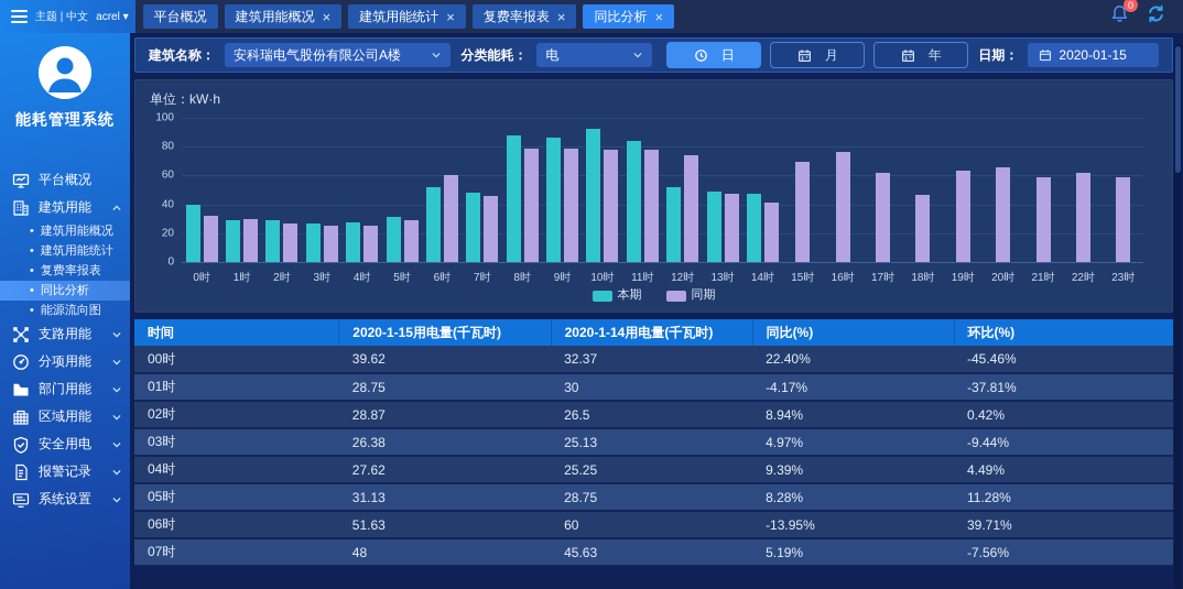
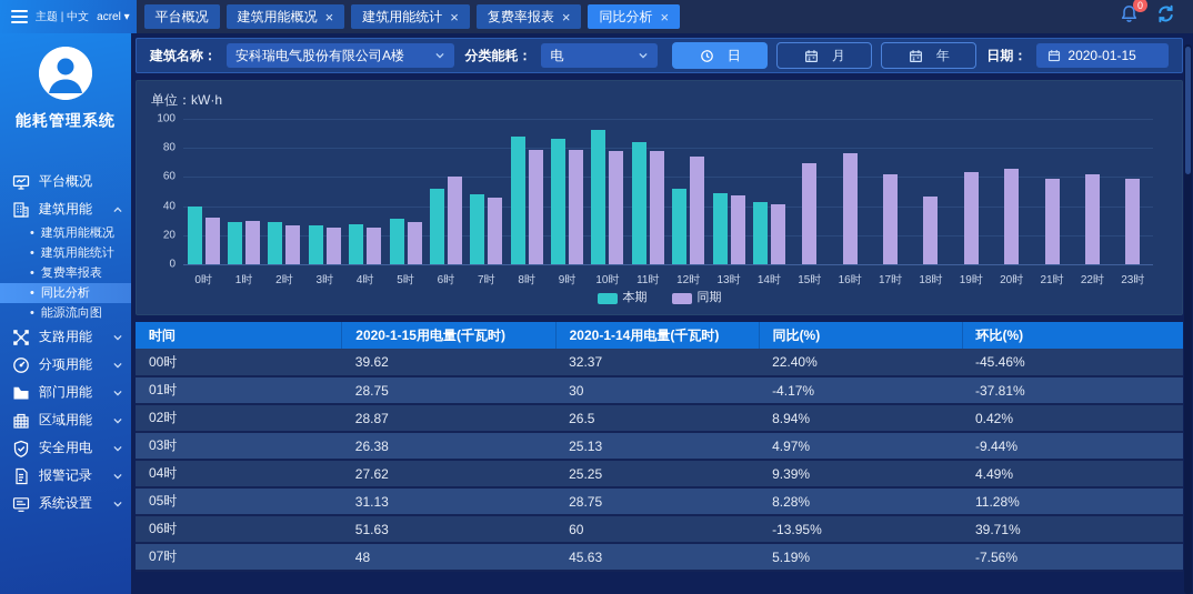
本期/14时: 47 -> 43
